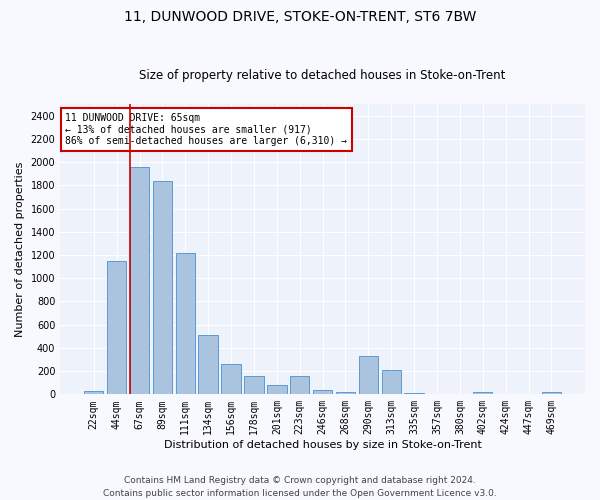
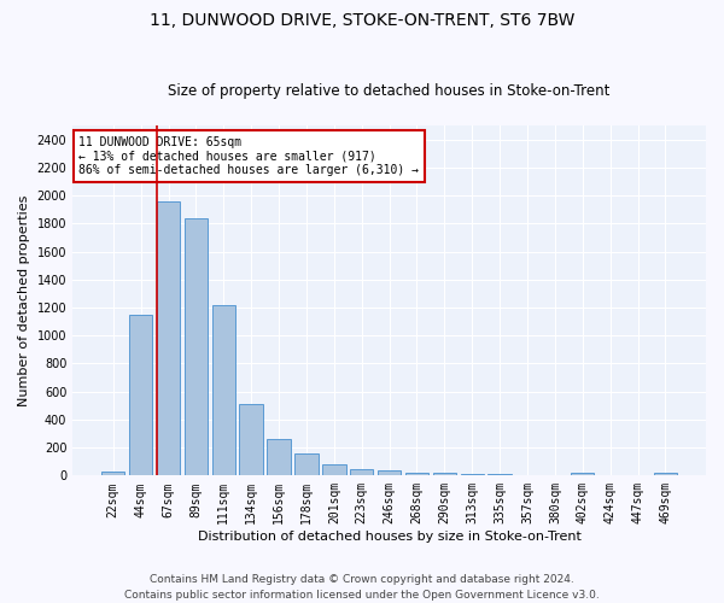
223sqm: 160 -> 50
290sqm: 330 -> 20
313sqm: 210 -> 20
